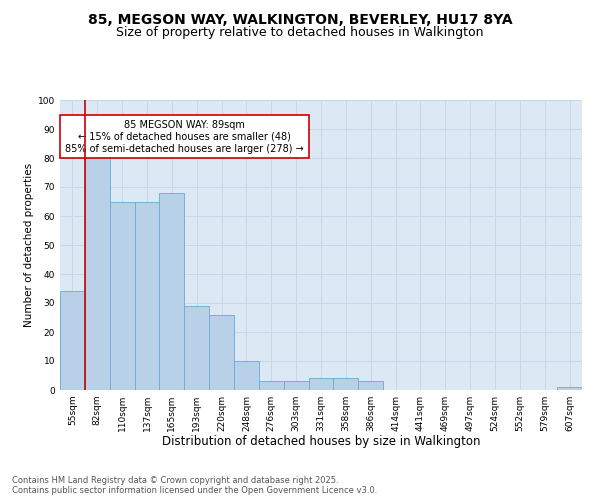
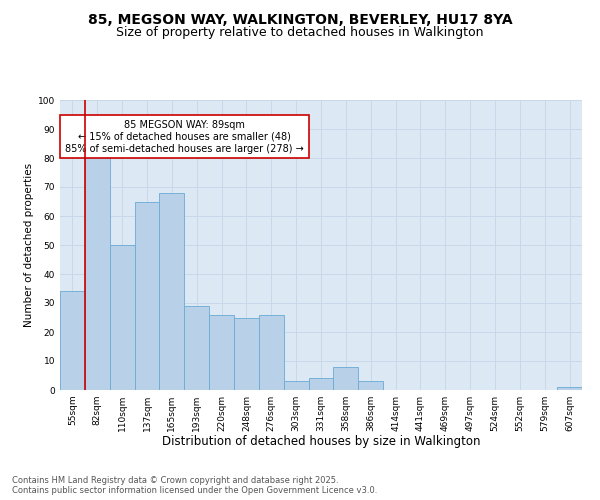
110sqm: 65 -> 50
248sqm: 10 -> 25
276sqm: 3 -> 26
358sqm: 4 -> 8
